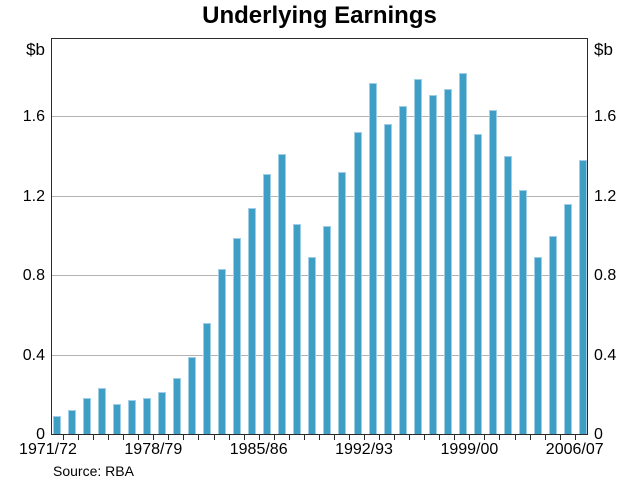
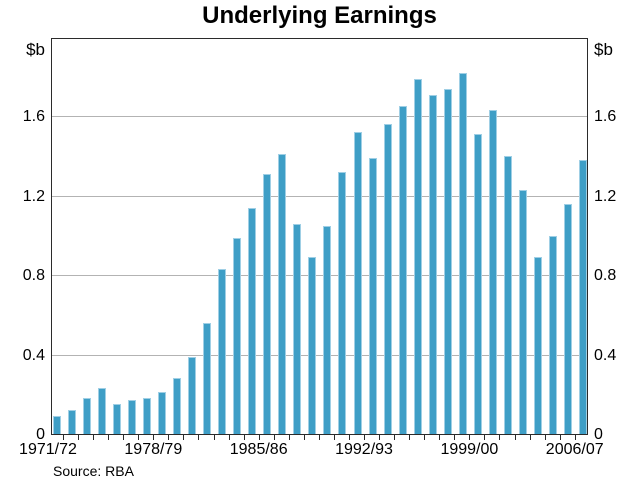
1992/93: 1.77 -> 1.39
